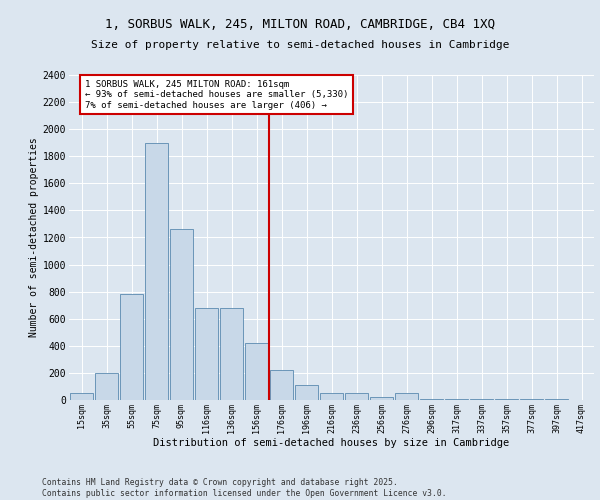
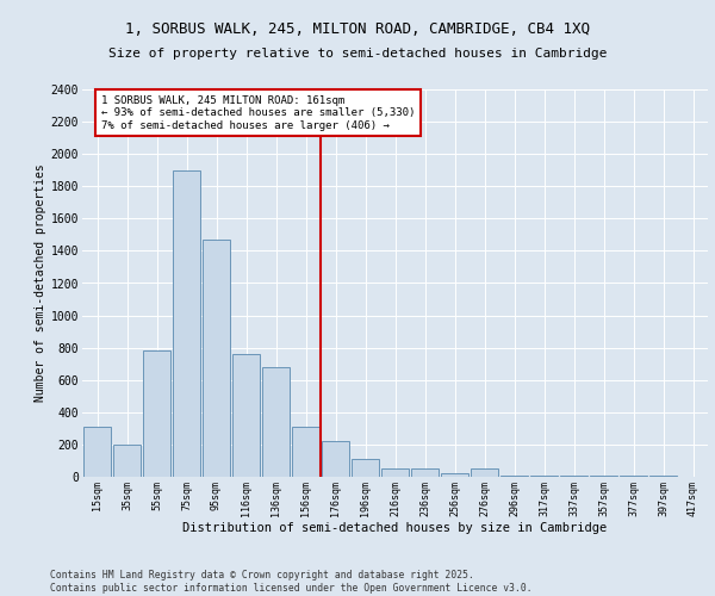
15sqm: 50 -> 310
95sqm: 1260 -> 1470
116sqm: 680 -> 760
156sqm: 420 -> 310
